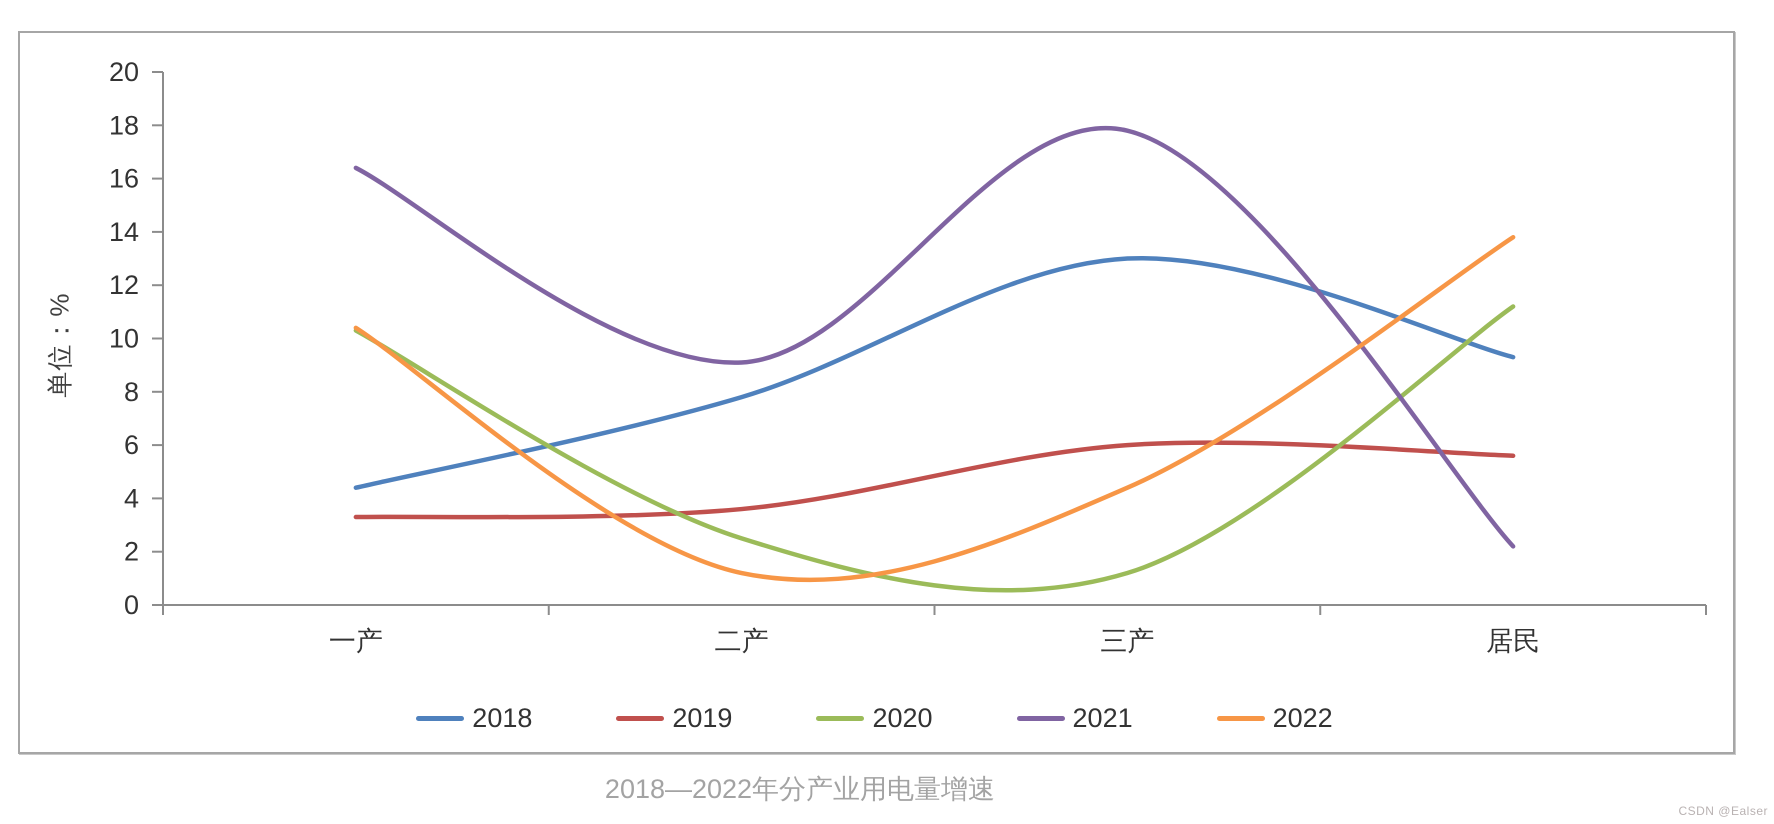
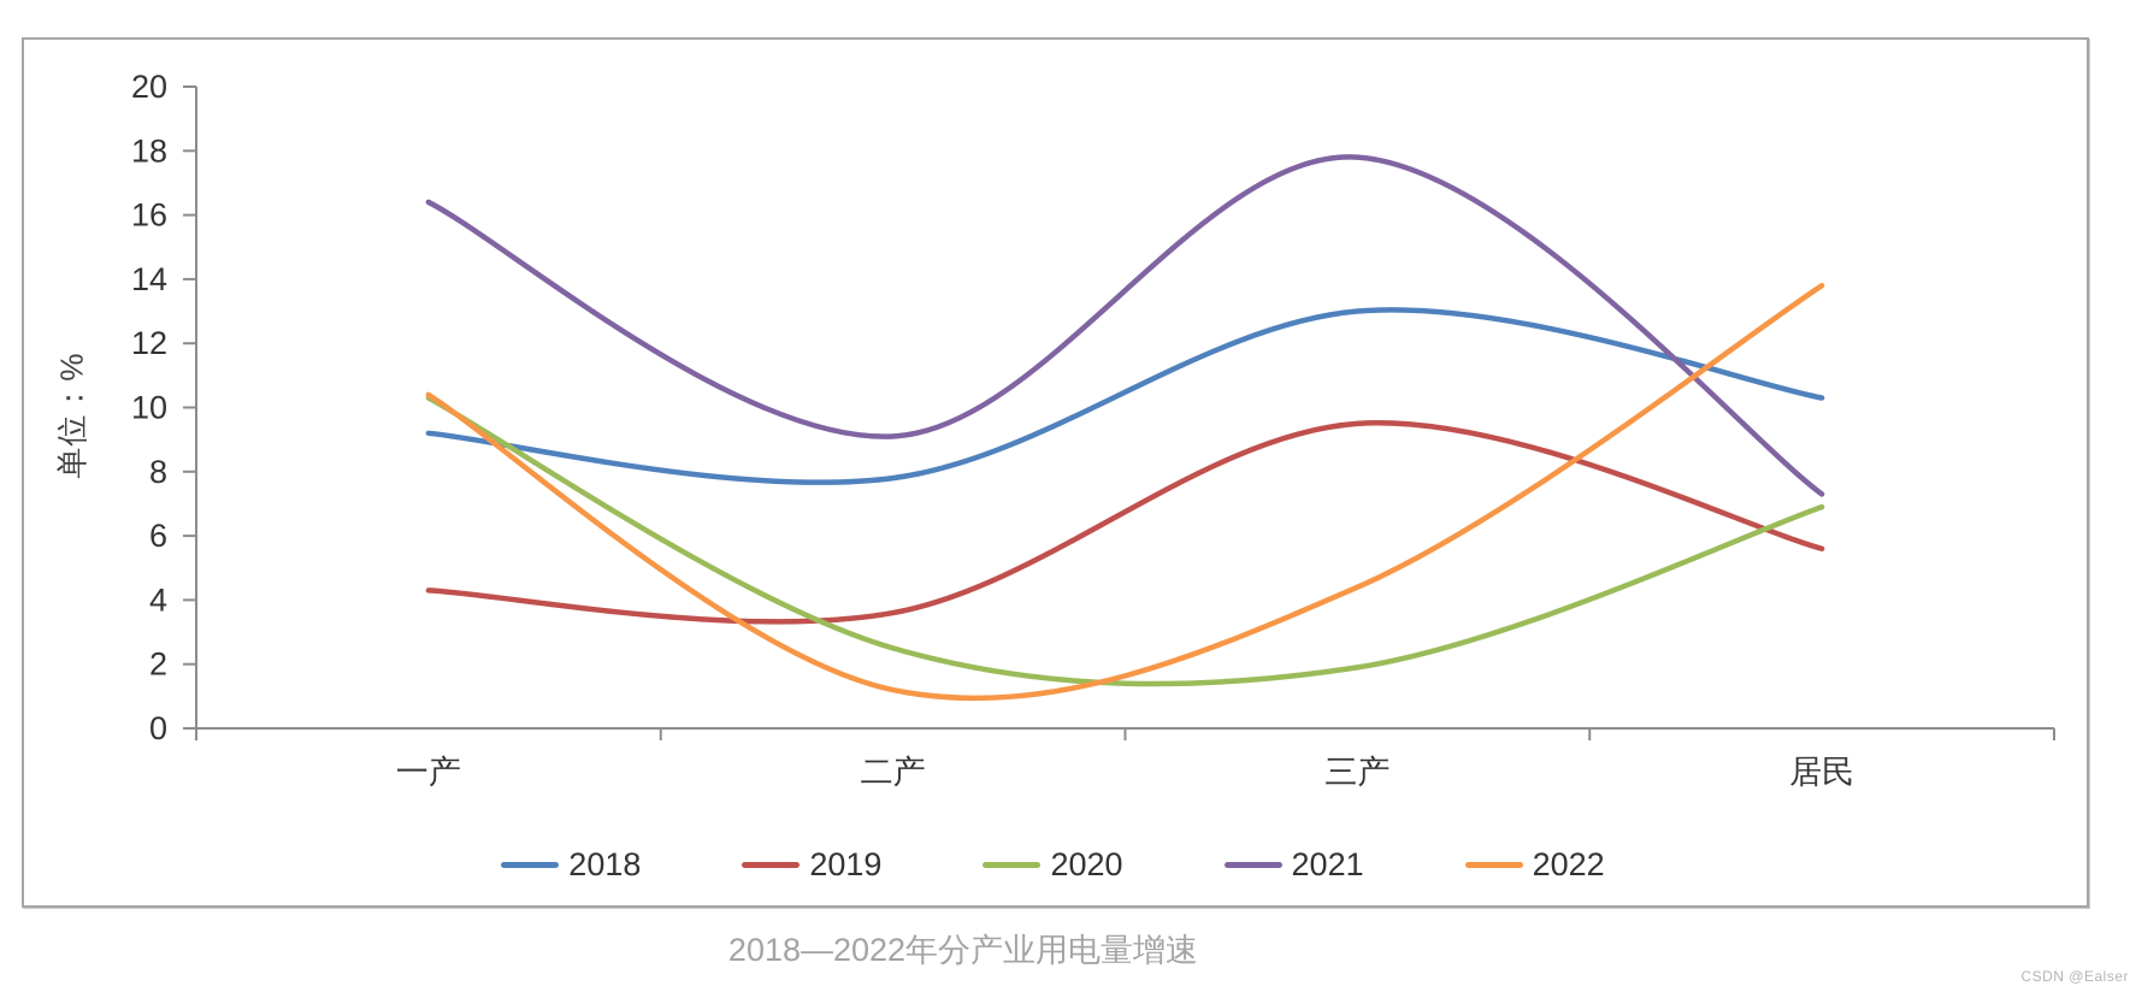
2018/一产: 4.4 -> 9.2
2019/一产: 3.3 -> 4.3
2019/三产: 6.0 -> 9.5
2020/三产: 1.2 -> 1.9
2018/居民: 9.3 -> 10.3
2020/居民: 11.2 -> 6.9
2021/居民: 2.2 -> 7.3
